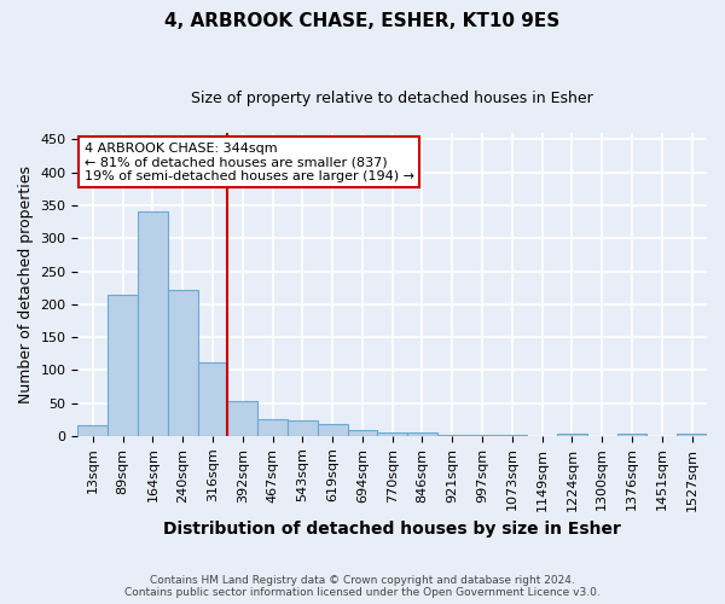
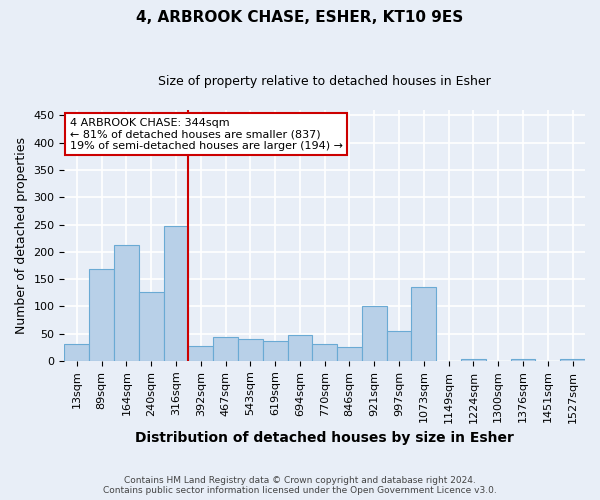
13sqm: 16 -> 30
89sqm: 215 -> 168
164sqm: 340 -> 212
240sqm: 222 -> 126
316sqm: 112 -> 248
392sqm: 52 -> 28
467sqm: 25 -> 44
543sqm: 23 -> 40
619sqm: 18 -> 36
694sqm: 9 -> 48
770sqm: 5 -> 30
846sqm: 5 -> 26
921sqm: 2 -> 100
997sqm: 2 -> 54
1073sqm: 2 -> 136
